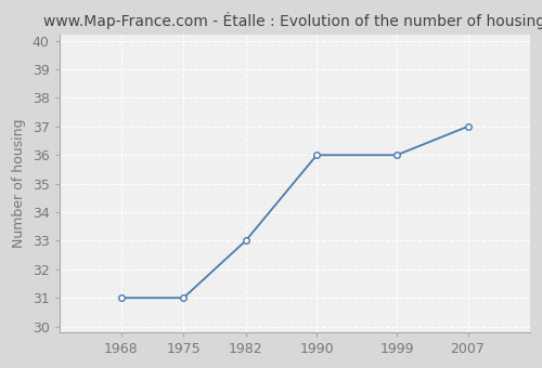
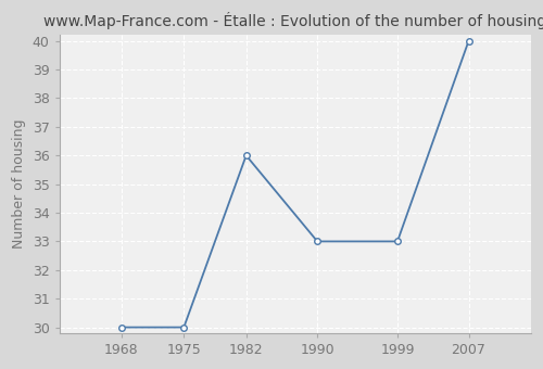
1968: 31 -> 30
1975: 31 -> 30
1982: 33 -> 36
1990: 36 -> 33
1999: 36 -> 33
2007: 37 -> 40
